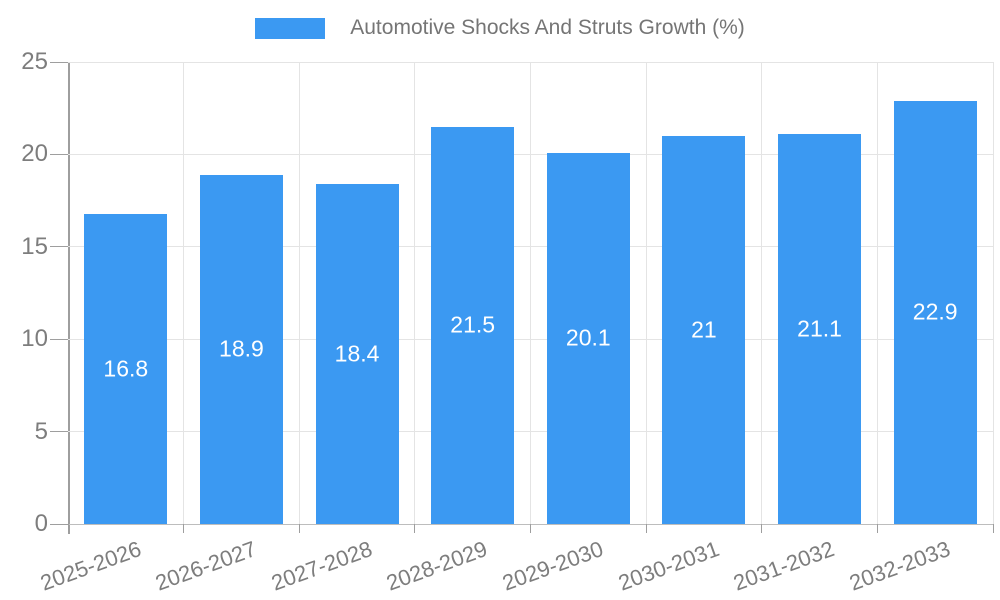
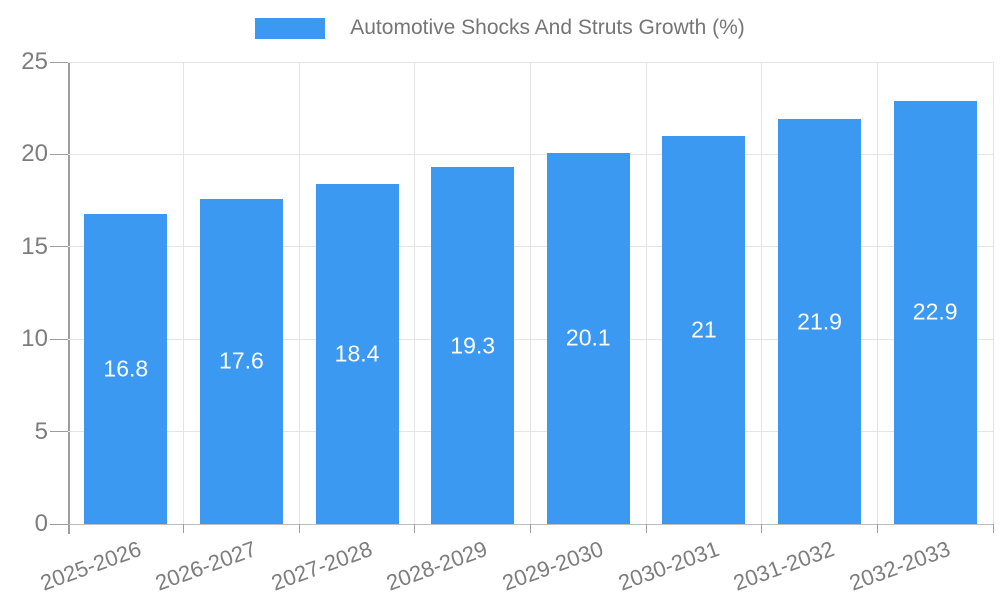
2026-2027: 18.9 -> 17.6
2028-2029: 21.5 -> 19.3
2031-2032: 21.1 -> 21.9
